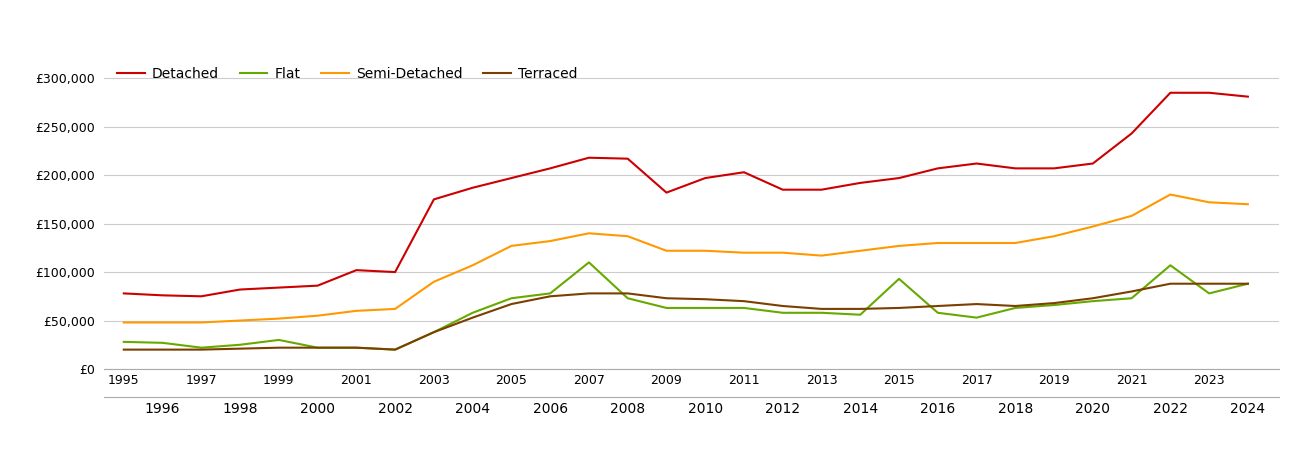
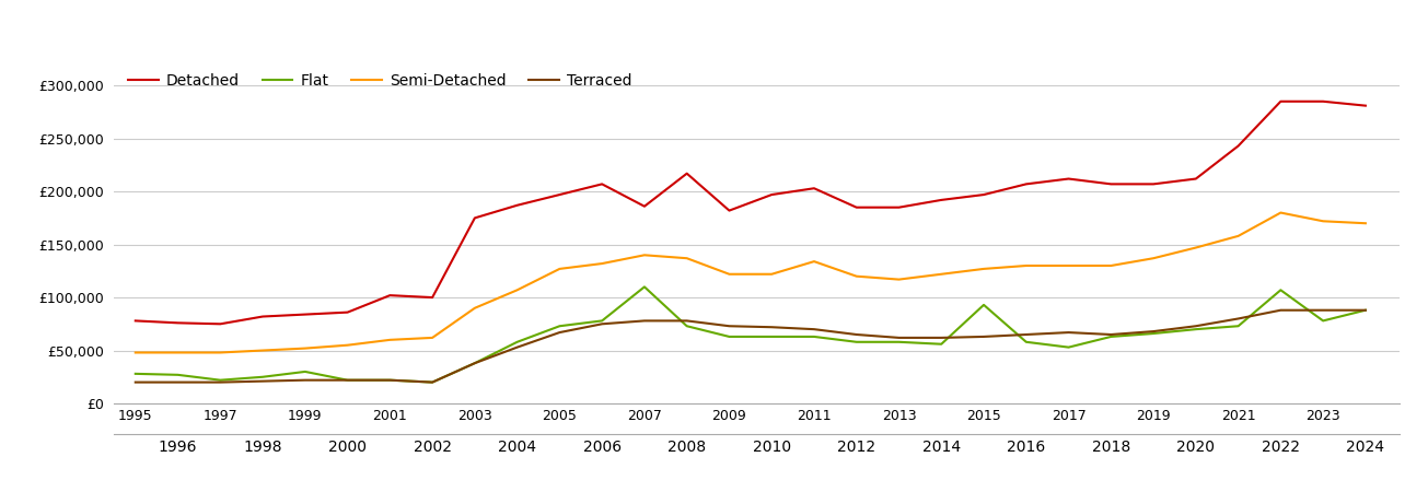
Detached/2007: £218,000 -> £186,000
Semi-Detached/2011: £120,000 -> £134,000
